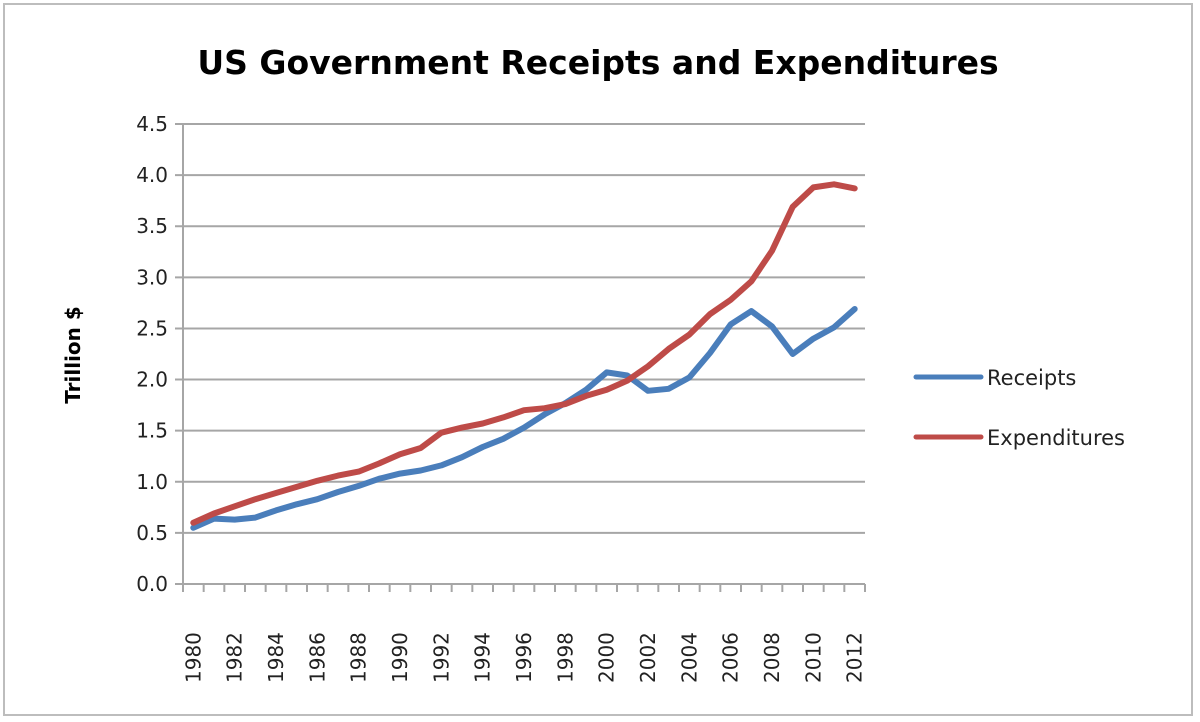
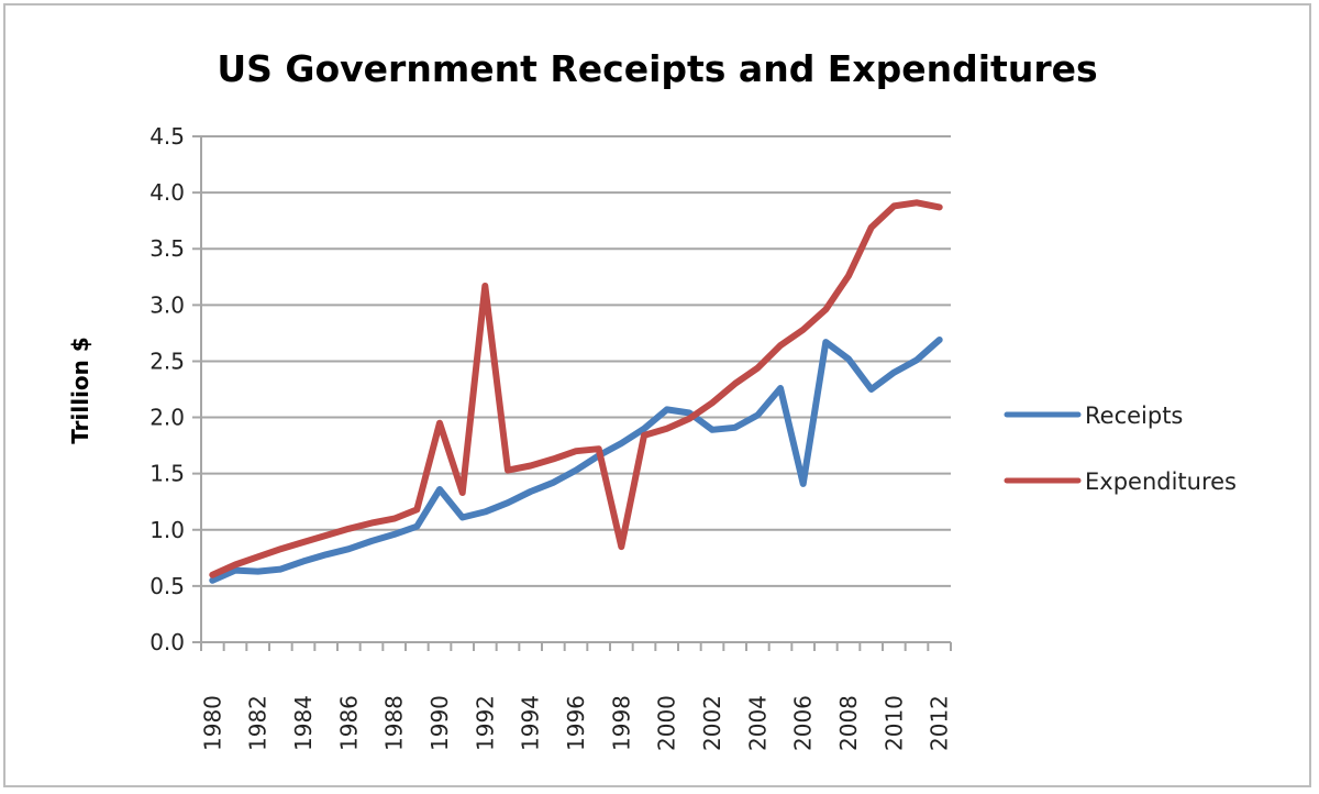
Receipts/1990: 1.08 -> 1.36
Expenditures/1990: 1.27 -> 1.95
Expenditures/1992: 1.48 -> 3.17
Expenditures/1998: 1.76 -> 0.85
Receipts/2006: 2.54 -> 1.41
